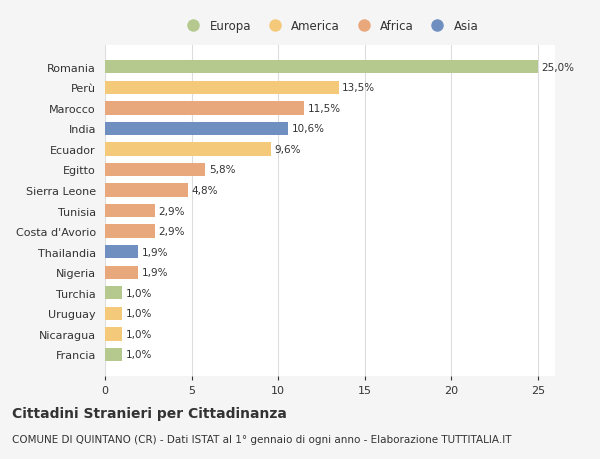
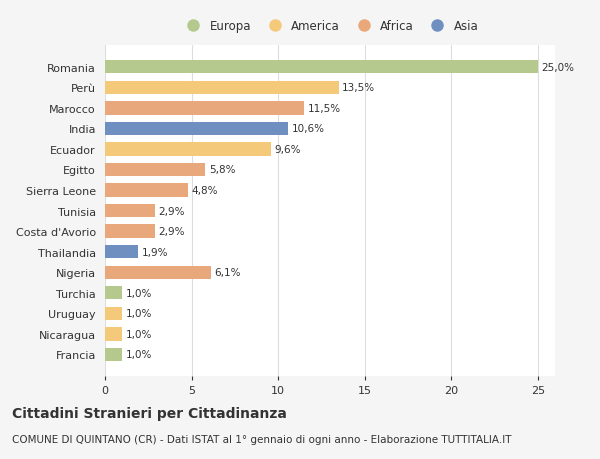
Nigeria: 1,9% -> 6,1%
